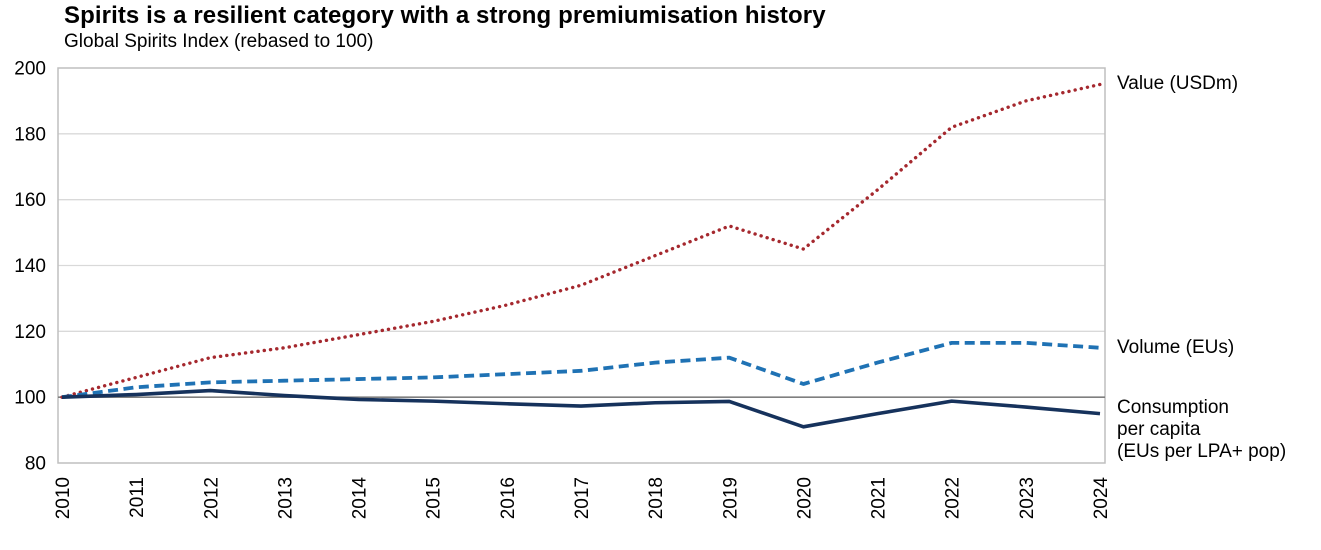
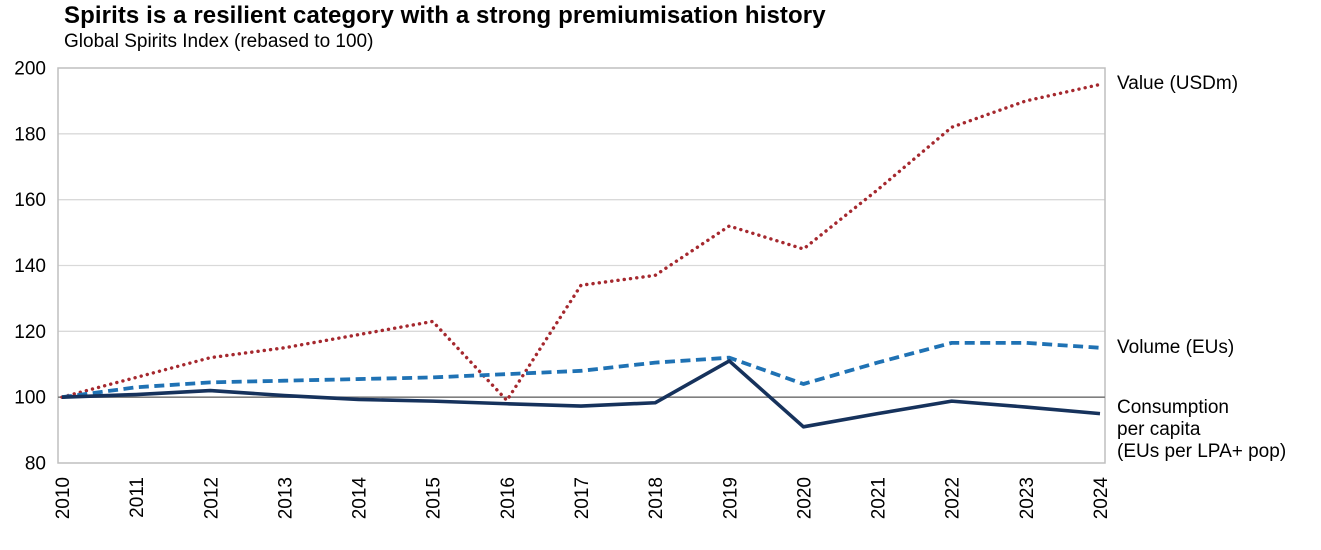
Value (USDm)/2016: 128 -> 99
Value (USDm)/2018: 143 -> 137
Consumption per capita (EUs per LPA+ pop)/2019: 99 -> 111
